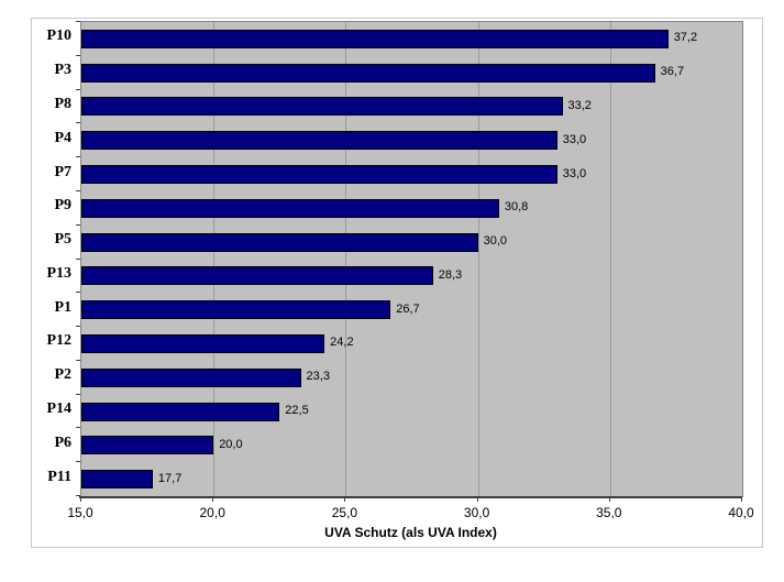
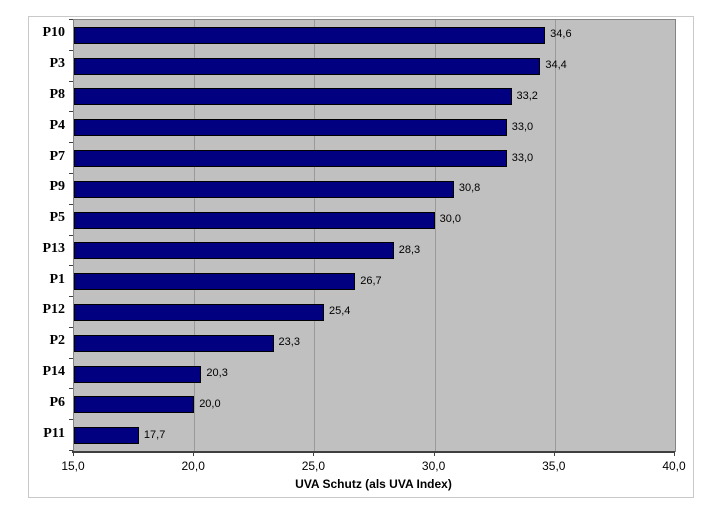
P10: 37,2 -> 34,6
P3: 36,7 -> 34,4
P12: 24,2 -> 25,4
P14: 22,5 -> 20,3
